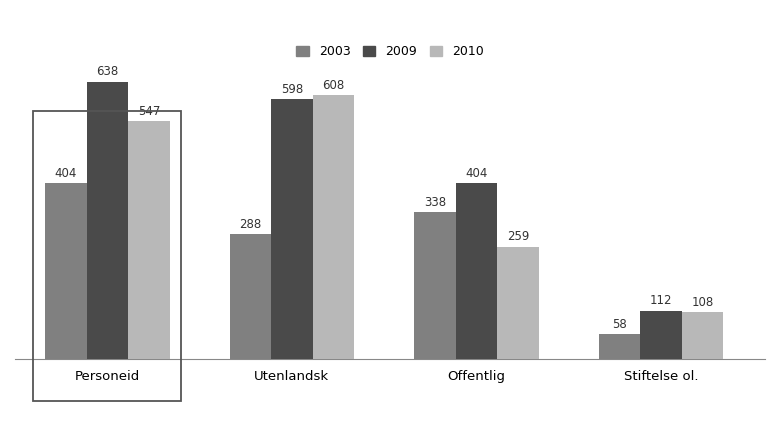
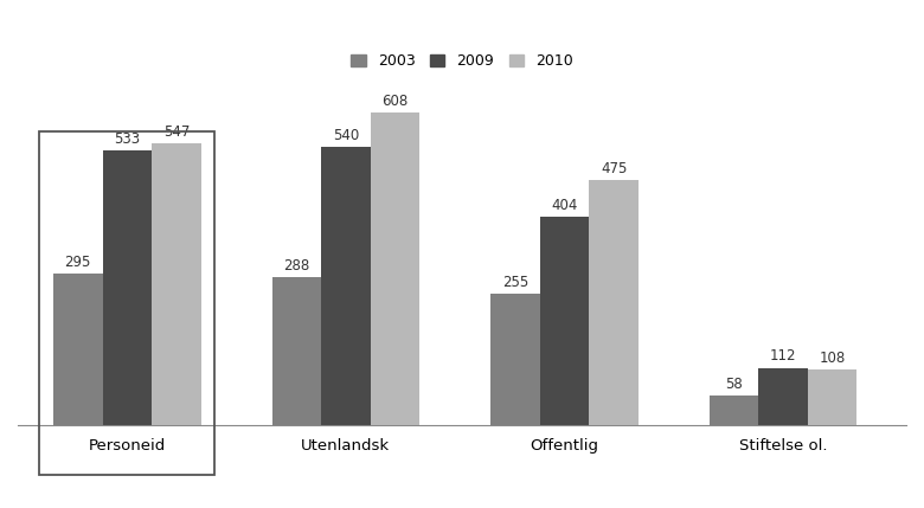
2003/Personeid: 404 -> 295
2009/Personeid: 638 -> 533
2009/Utenlandsk: 598 -> 540
2003/Offentlig: 338 -> 255
2010/Offentlig: 259 -> 475
